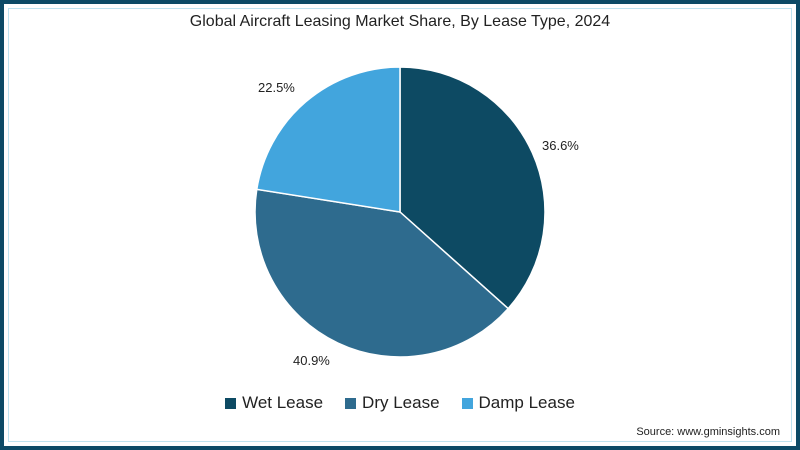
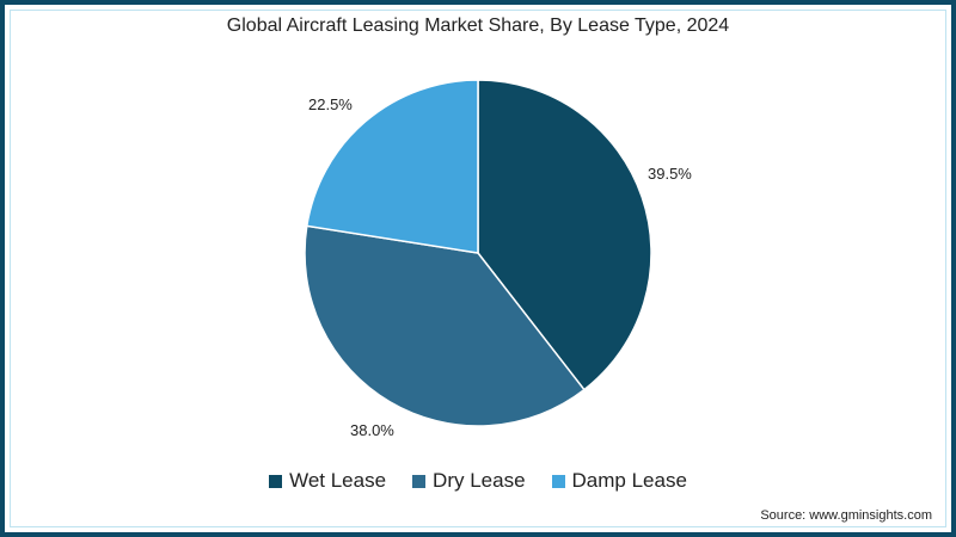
Wet Lease: 36.6% -> 39.5%
Dry Lease: 40.9% -> 38.0%
